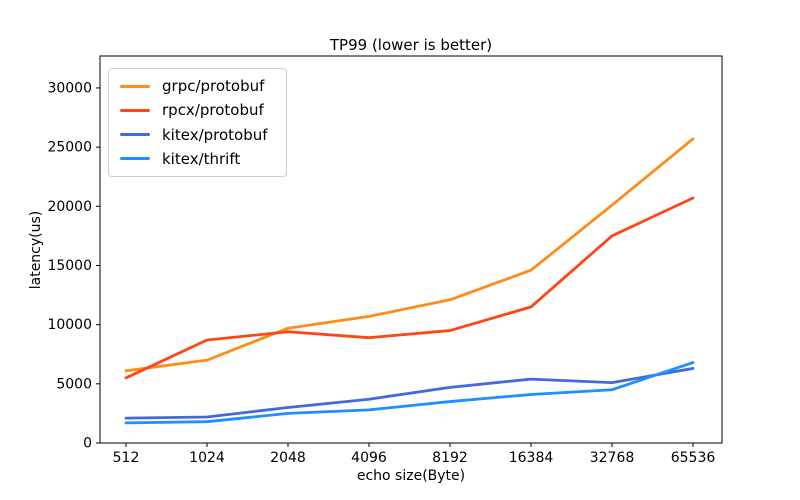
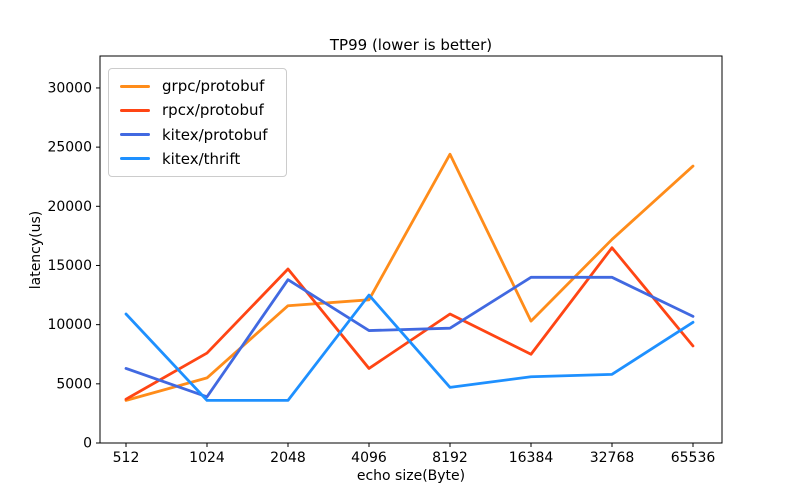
grpc/protobuf/512: 6100 -> 3600
rpcx/protobuf/512: 5500 -> 3700
kitex/protobuf/512: 2100 -> 6300
kitex/thrift/512: 1700 -> 10900
grpc/protobuf/1024: 7000 -> 5500
rpcx/protobuf/1024: 8700 -> 7600
kitex/protobuf/1024: 2200 -> 3900
kitex/thrift/1024: 1800 -> 3600
grpc/protobuf/2048: 9700 -> 11600
rpcx/protobuf/2048: 9400 -> 14700
kitex/protobuf/2048: 3000 -> 13800
kitex/thrift/2048: 2500 -> 3600
grpc/protobuf/4096: 10700 -> 12100
rpcx/protobuf/4096: 8900 -> 6300
kitex/protobuf/4096: 3700 -> 9500
kitex/thrift/4096: 2800 -> 12500
grpc/protobuf/8192: 12100 -> 24400
rpcx/protobuf/8192: 9500 -> 10900
kitex/protobuf/8192: 4700 -> 9700
kitex/thrift/8192: 3500 -> 4700
grpc/protobuf/16384: 14600 -> 10300
rpcx/protobuf/16384: 11500 -> 7500
kitex/protobuf/16384: 5400 -> 14000
kitex/thrift/16384: 4100 -> 5600
grpc/protobuf/32768: 20100 -> 17200
rpcx/protobuf/32768: 17500 -> 16500
kitex/protobuf/32768: 5100 -> 14000
kitex/thrift/32768: 4500 -> 5800
grpc/protobuf/65536: 25700 -> 23400
rpcx/protobuf/65536: 20700 -> 8200
kitex/protobuf/65536: 6300 -> 10700
kitex/thrift/65536: 6800 -> 10200
